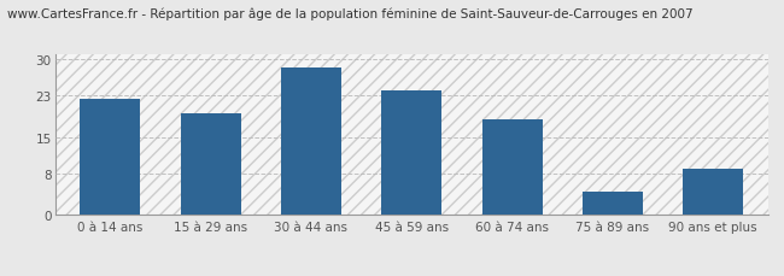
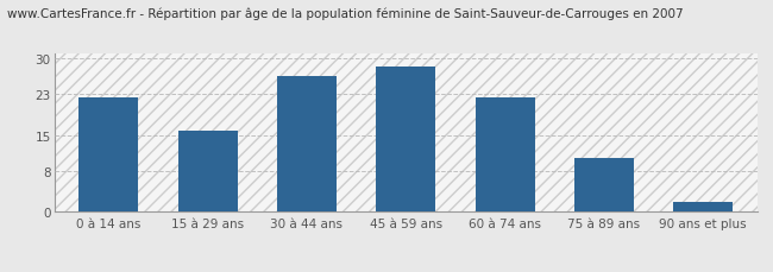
15 à 29 ans: 19.5 -> 16.0
30 à 44 ans: 28.5 -> 26.5
45 à 59 ans: 24.0 -> 28.5
60 à 74 ans: 18.5 -> 22.5
75 à 89 ans: 4.5 -> 10.5
90 ans et plus: 9.0 -> 2.0
